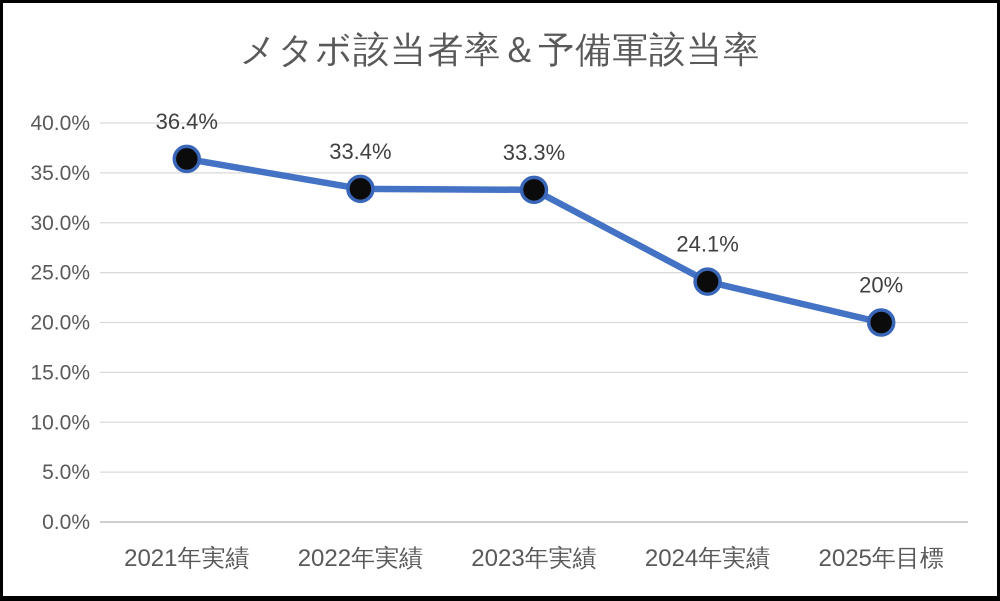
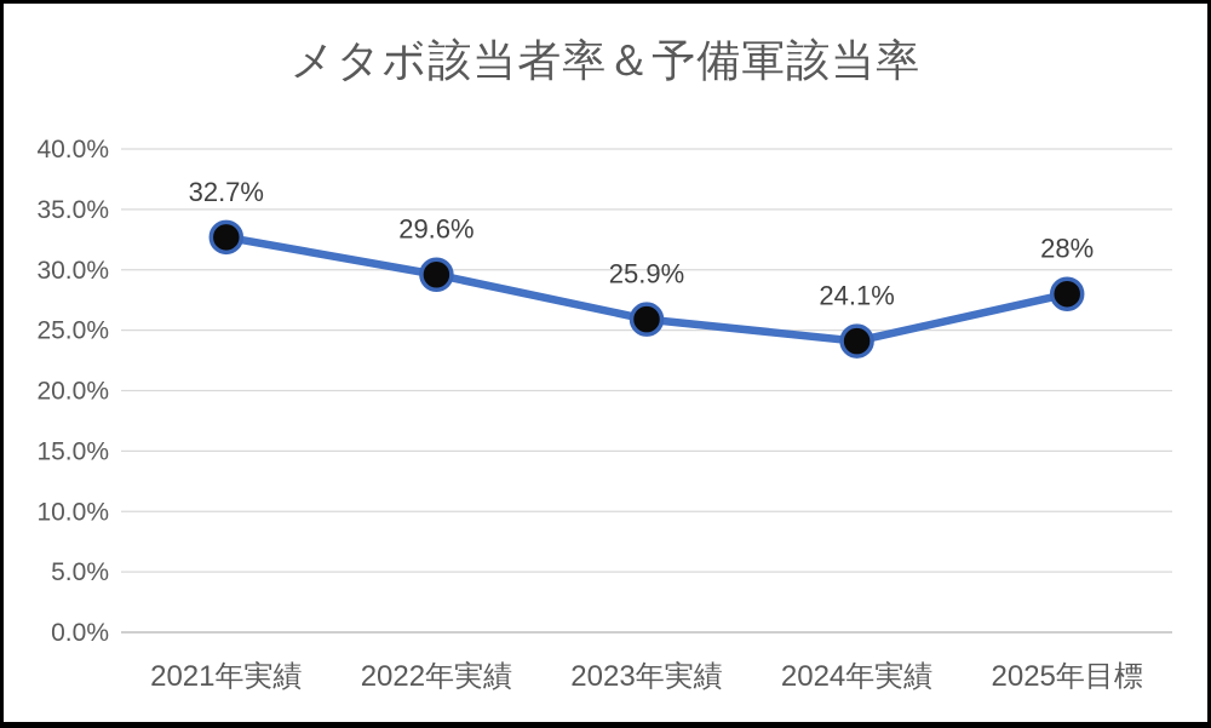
2021年実績: 36.4% -> 32.7%
2022年実績: 33.4% -> 29.6%
2023年実績: 33.3% -> 25.9%
2025年目標: 20% -> 28%
